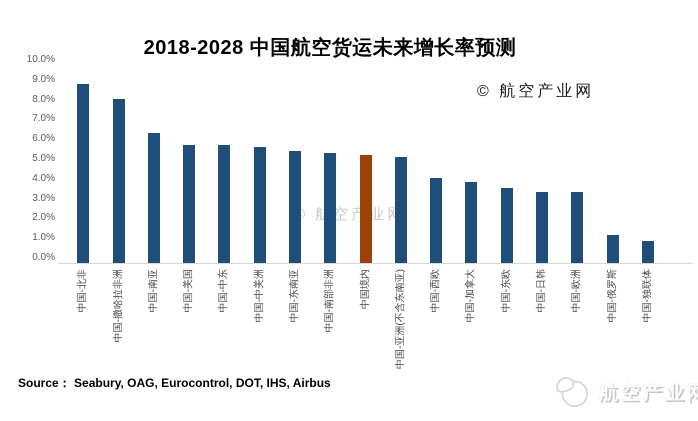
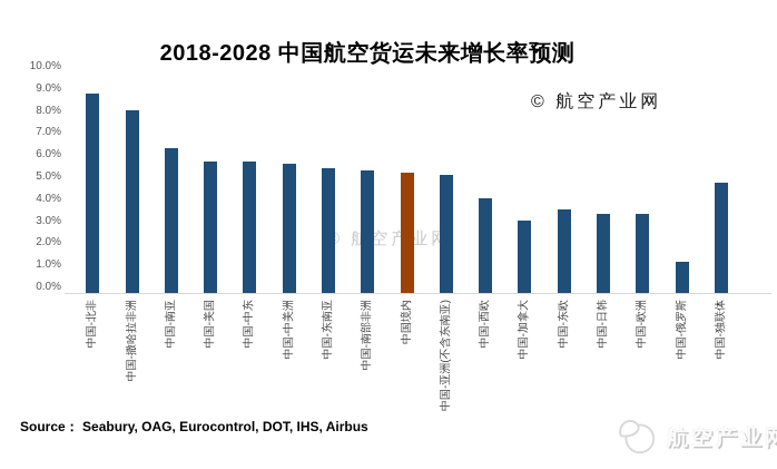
中国-加拿大: 4.0% -> 3.2%
中国-独联体: 1.1% -> 4.9%
